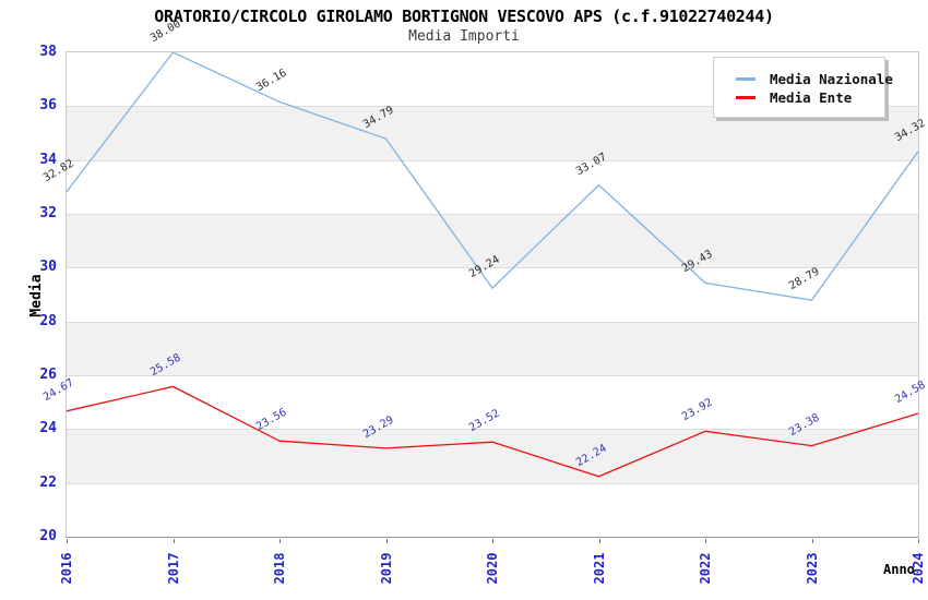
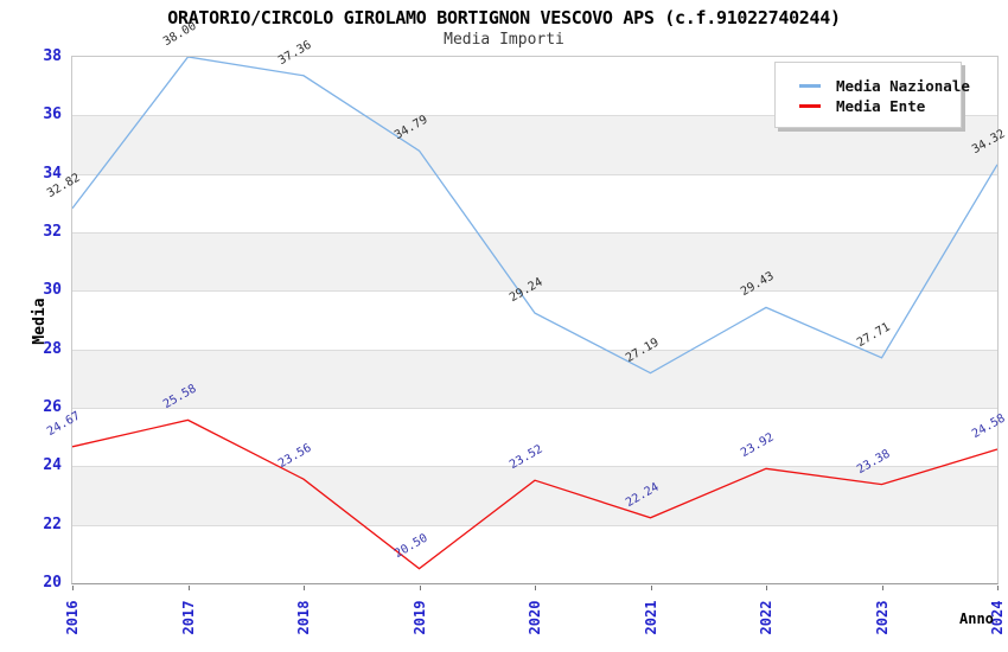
Media Nazionale/2018: 36.16 -> 37.36
Media Ente/2019: 23.29 -> 20.50
Media Nazionale/2021: 33.07 -> 27.19
Media Nazionale/2023: 28.79 -> 27.71
